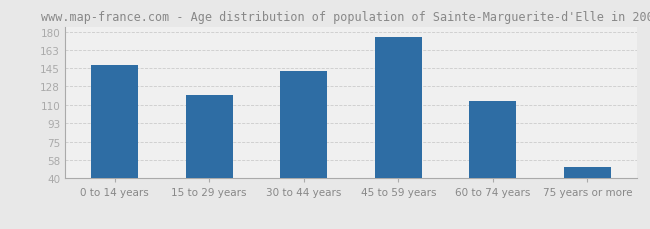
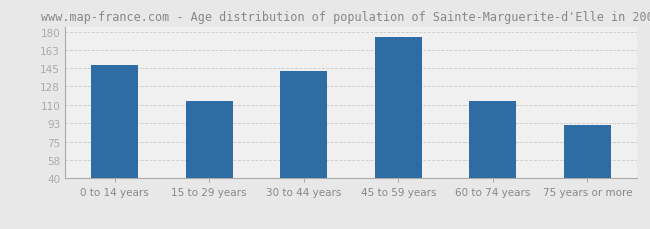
15 to 29 years: 120 -> 114
75 years or more: 51 -> 91
